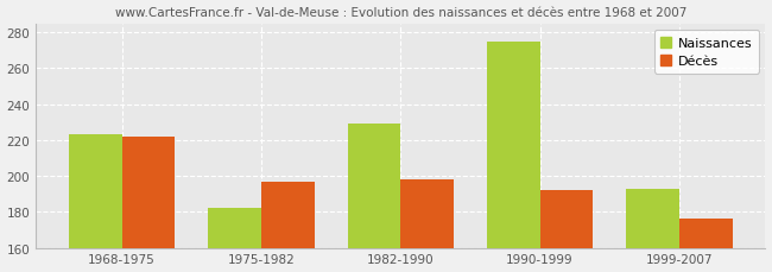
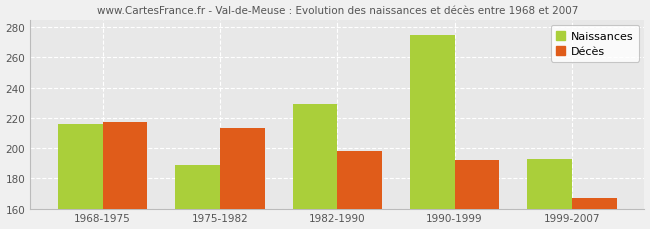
Naissances/1968-1975: 223 -> 216
Décès/1968-1975: 222 -> 217
Naissances/1975-1982: 182 -> 189
Décès/1975-1982: 197 -> 213
Décès/1999-2007: 176 -> 167
